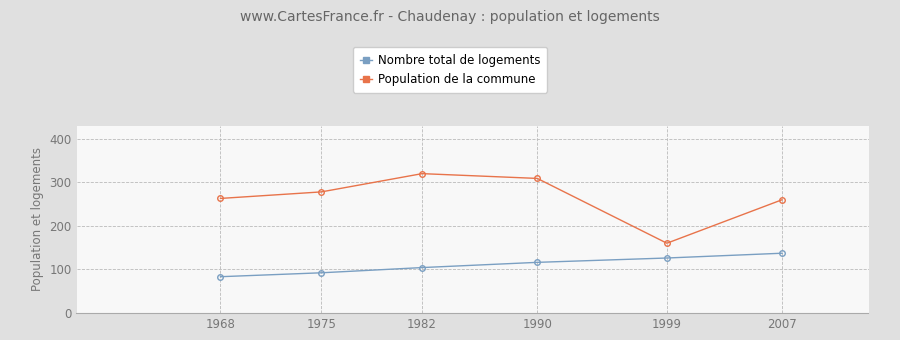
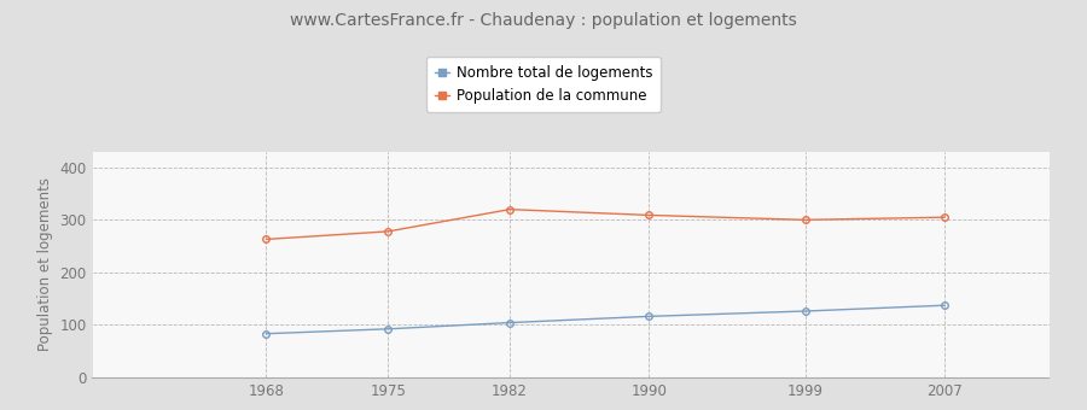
Population de la commune/1999: 160 -> 300
Population de la commune/2007: 260 -> 305
